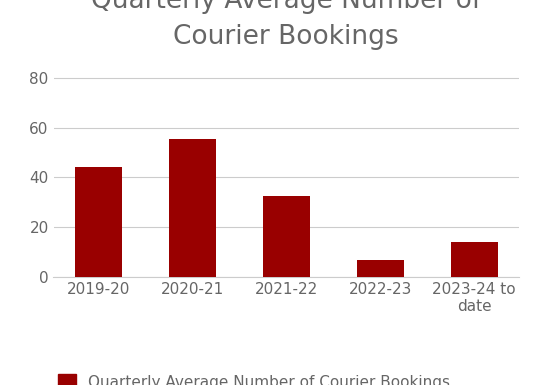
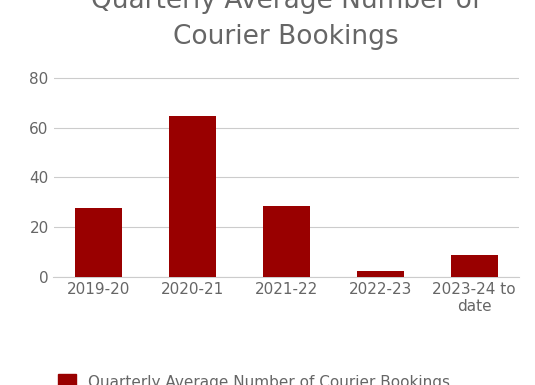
2019-20: 44.0 -> 27.8
2020-21: 55.5 -> 64.5
2021-22: 32.5 -> 28.8
2022-23: 7.0 -> 2.5
2023-24 to date: 14.0 -> 9.0
